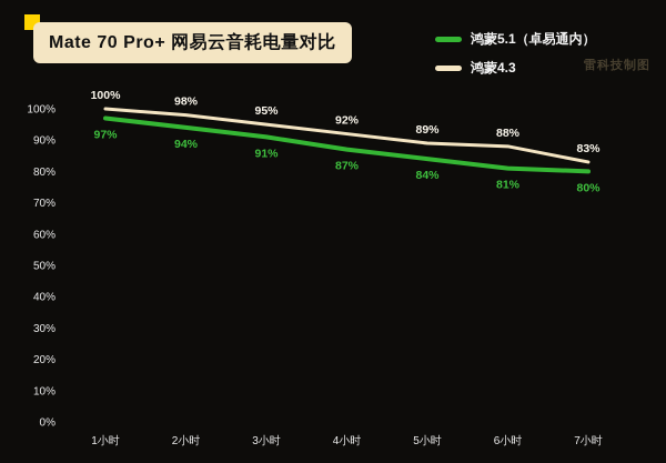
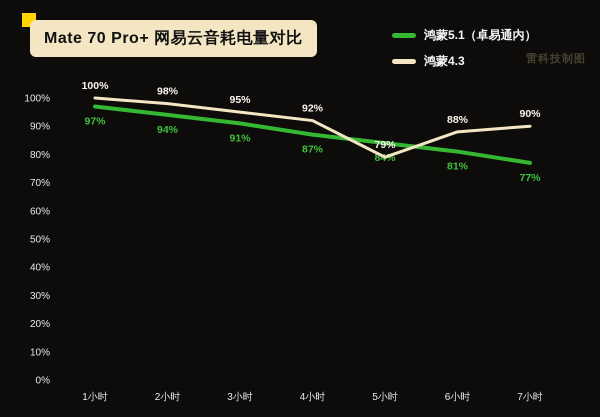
鸿蒙4.3/5小时: 89% -> 79%
鸿蒙5.1（卓易通内）/7小时: 80% -> 77%
鸿蒙4.3/7小时: 83% -> 90%
